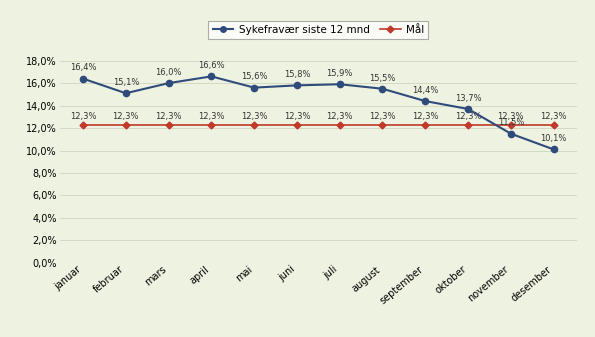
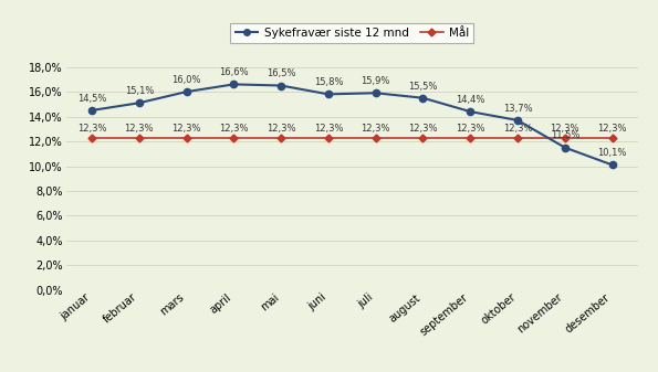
Sykefravær siste 12 mnd/januar: 16,4% -> 14,5%
Sykefravær siste 12 mnd/mai: 15,6% -> 16,5%
